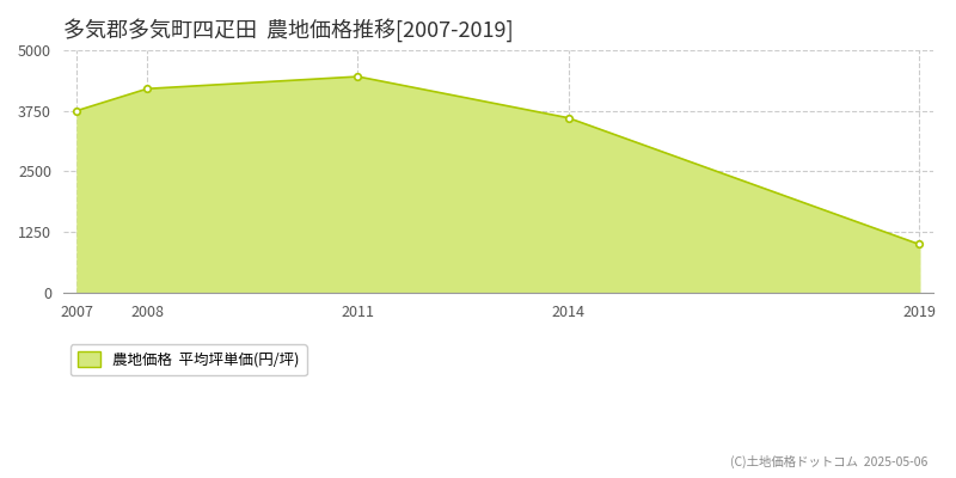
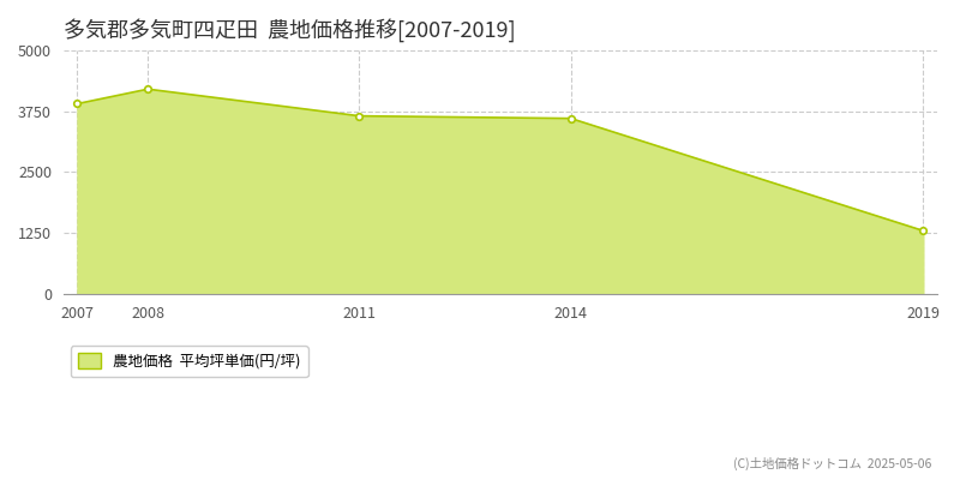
2007: 3750 -> 3900
2011: 4450 -> 3650
2019: 1000 -> 1300
